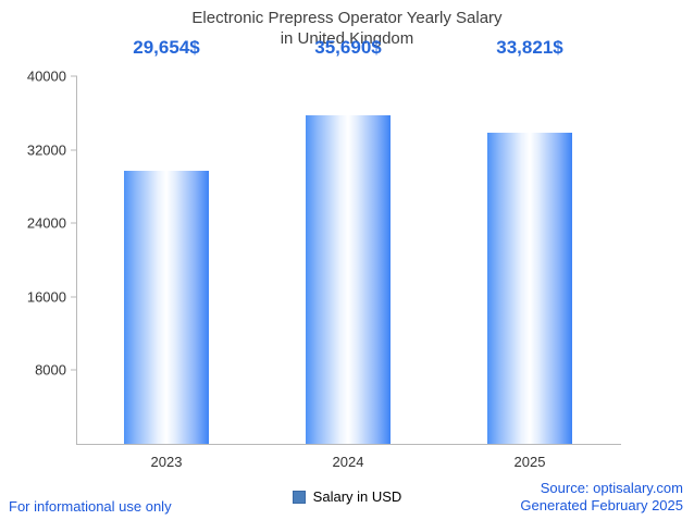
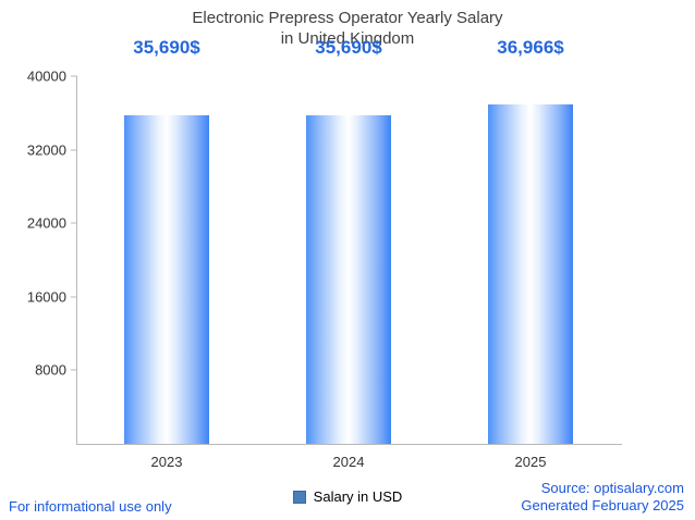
2023: 29,654 -> 35,690
2025: 33,821 -> 36,966
